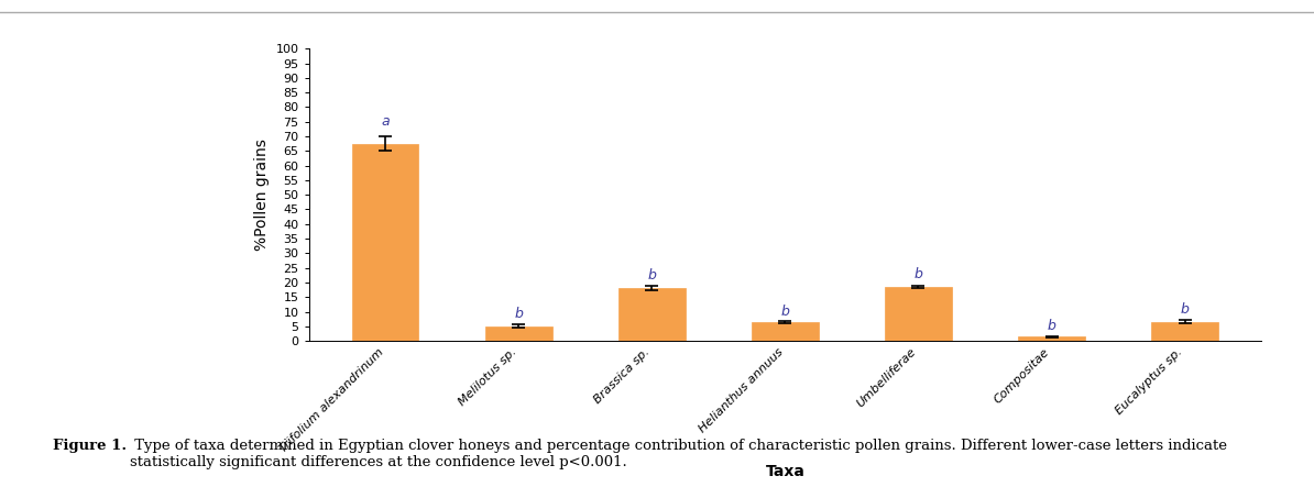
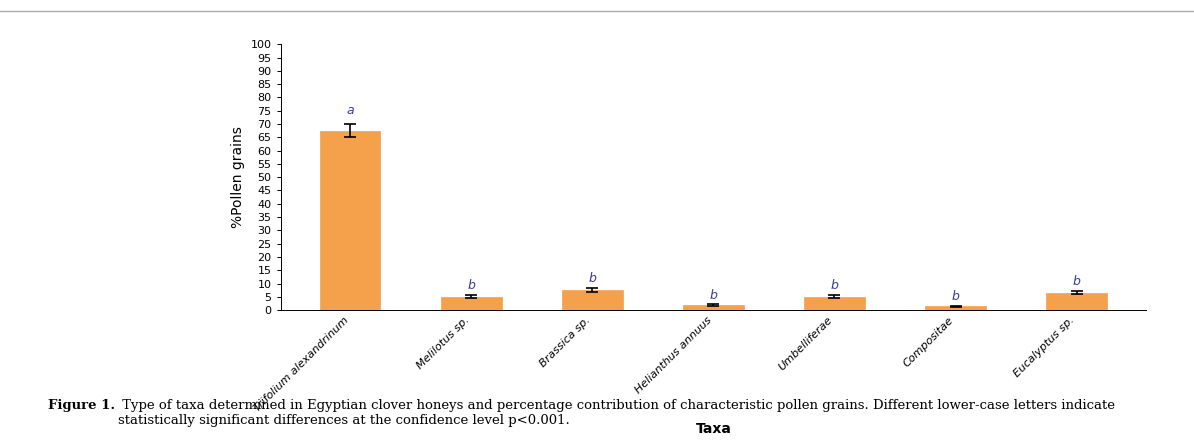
Brassica sp.: 18.0 -> 7.5
Helianthus annuus: 6.5 -> 2.0
Umbelliferae: 18.5 -> 5.0
